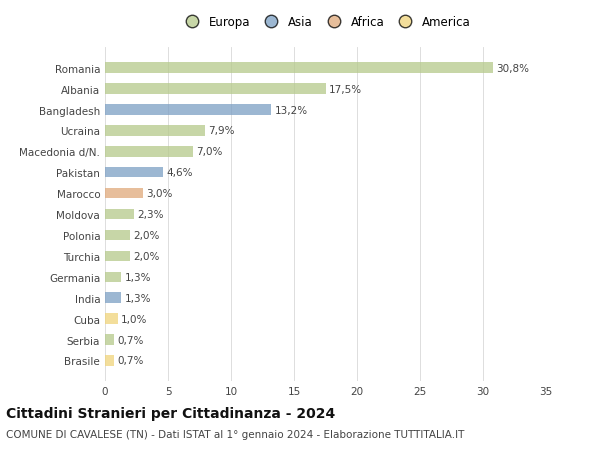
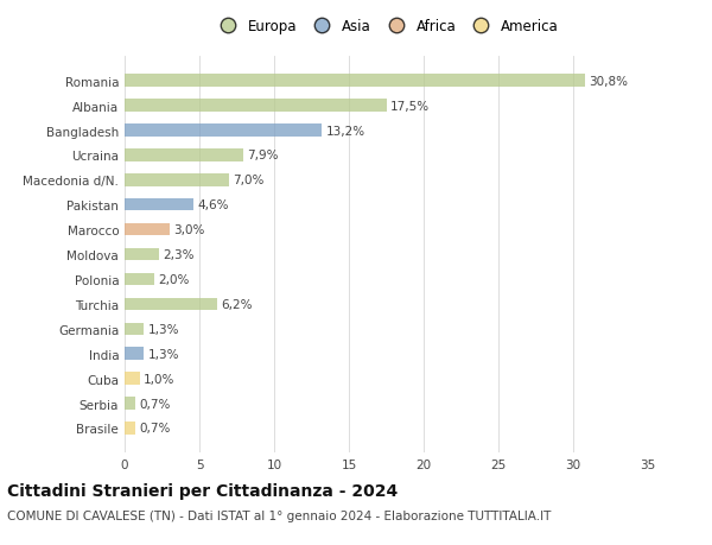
Turchia: 2,0% -> 6,2%
